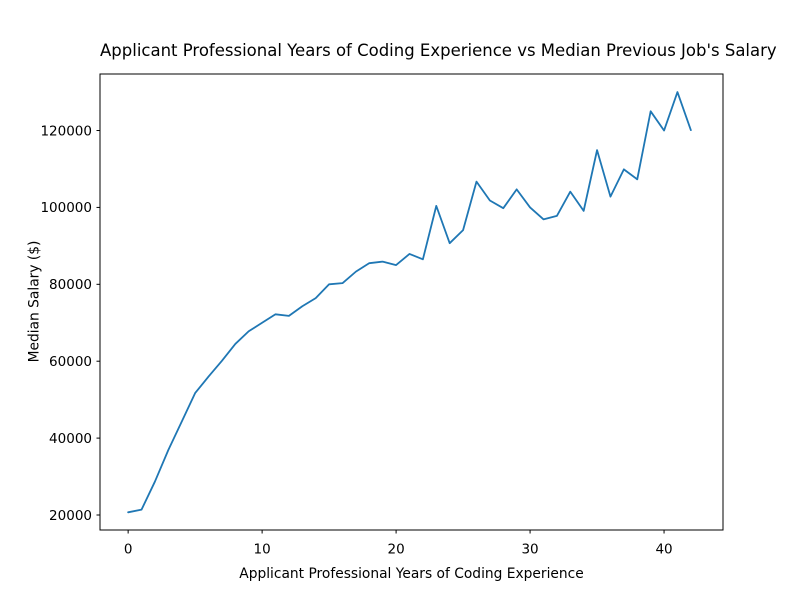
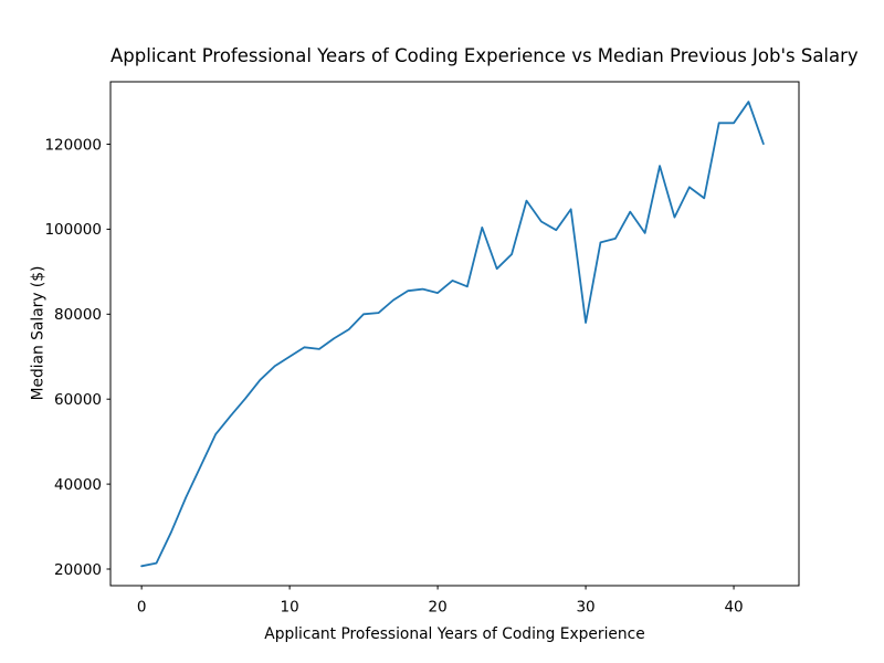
30: 100000 -> 78000
40: 120000 -> 125000
